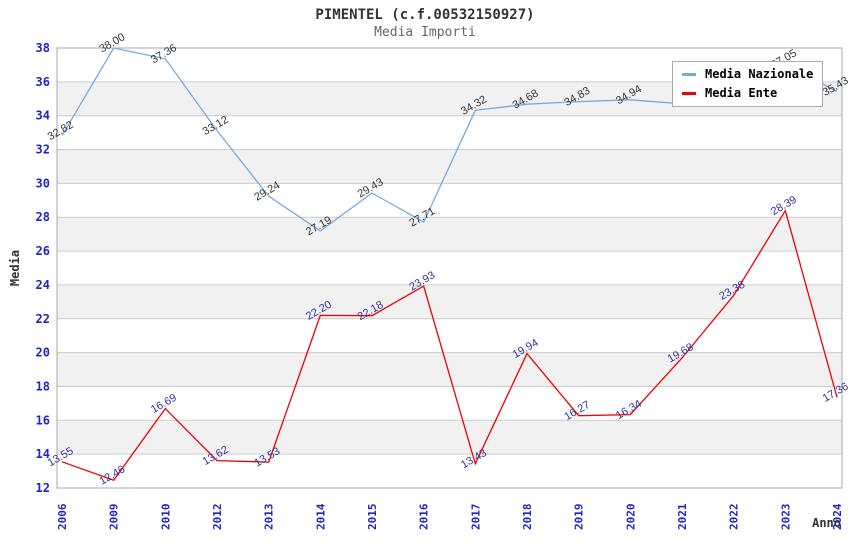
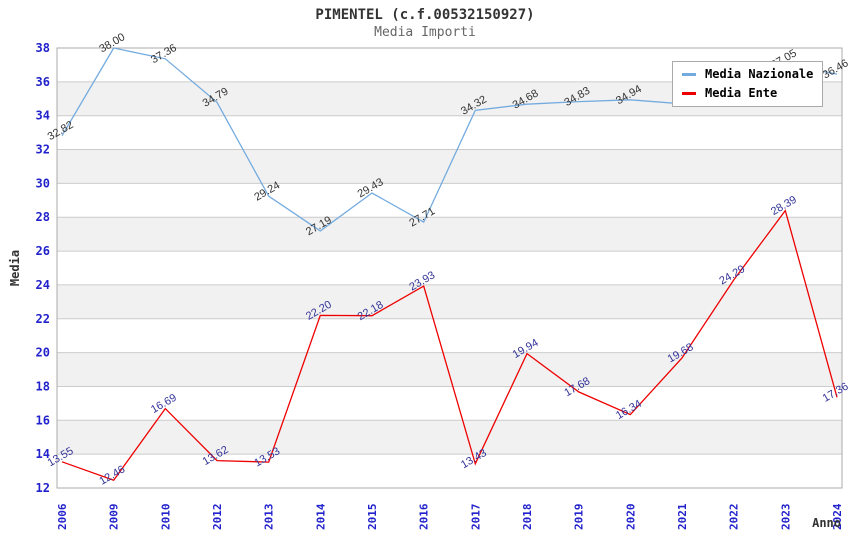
Media Nazionale/2012: 33.12 -> 34.79
Media Ente/2019: 16.27 -> 17.68
Media Ente/2022: 23.38 -> 24.29
Media Nazionale/2024: 35.43 -> 36.46
